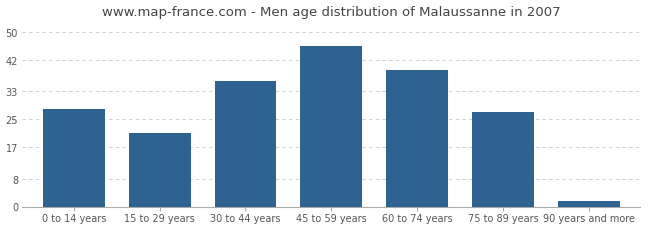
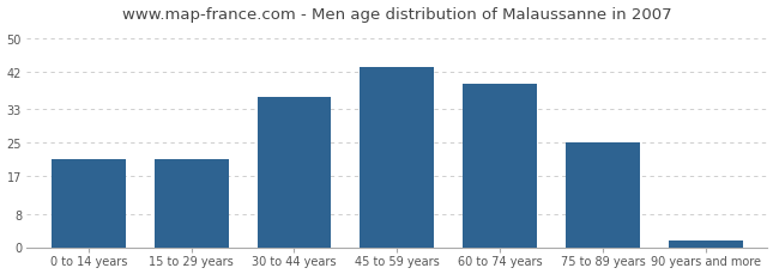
0 to 14 years: 28.0 -> 21.0
45 to 59 years: 46.0 -> 43.0
75 to 89 years: 27.0 -> 25.0
